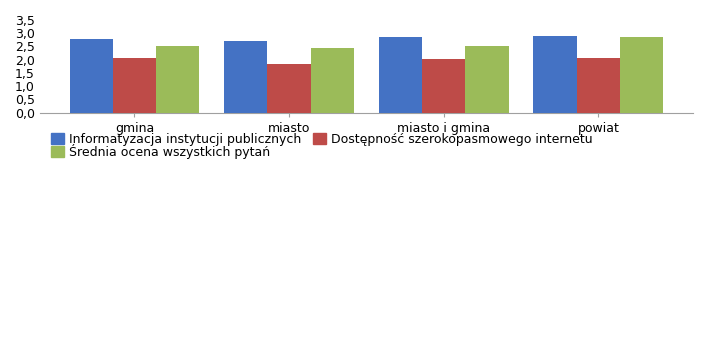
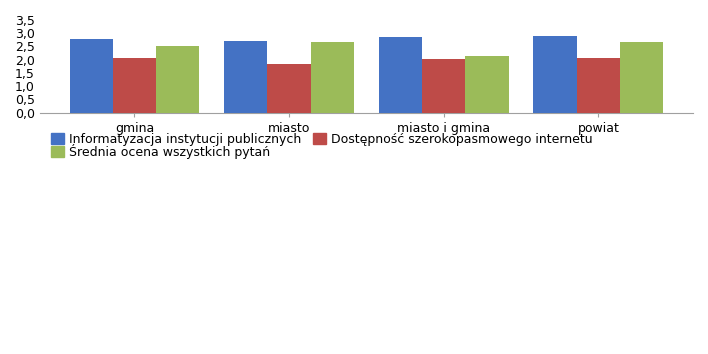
Średnia ocena wszystkich pytań/miasto: 2,43 -> 2,65
Średnia ocena wszystkich pytań/miasto i gmina: 2,52 -> 2,15
Średnia ocena wszystkich pytań/powiat: 2,84 -> 2,65
